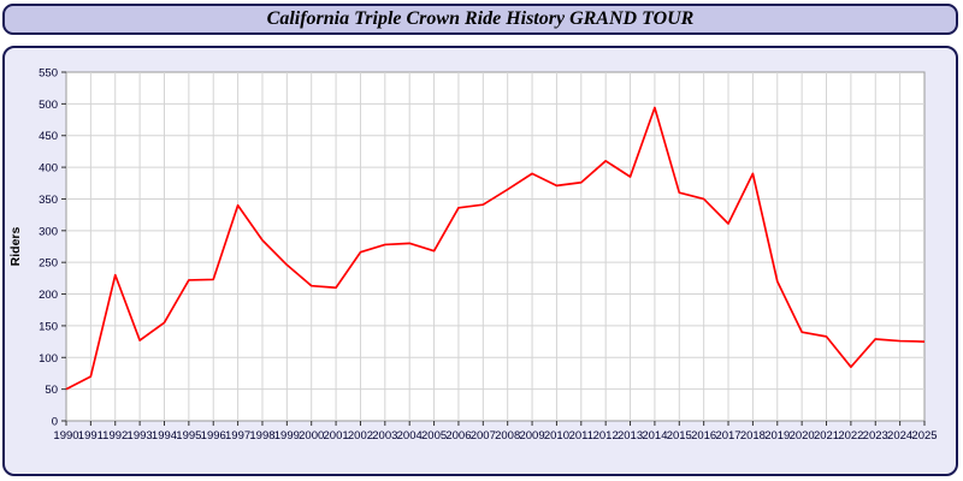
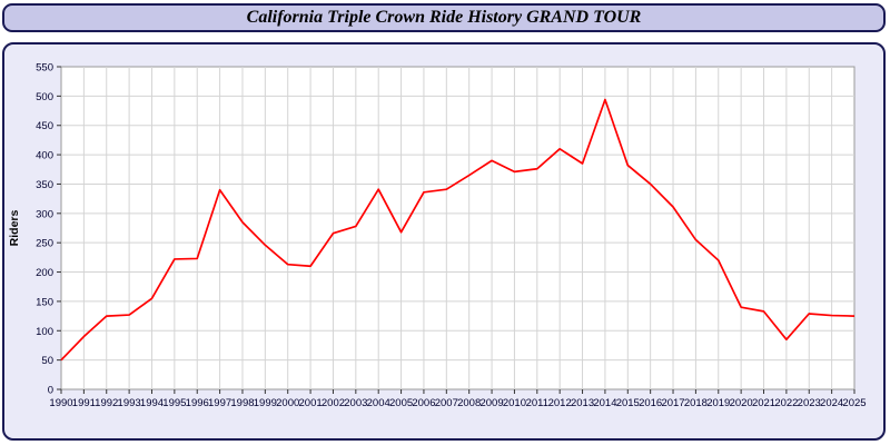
1991: 70 -> 90
1992: 230 -> 120
2004: 280 -> 340
2015: 360 -> 380
2018: 390 -> 260
